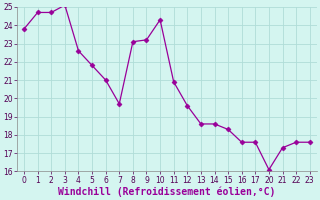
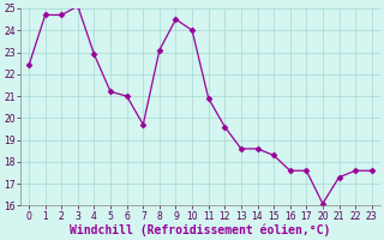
0: 23.8 -> 22.4
4: 22.6 -> 22.9
5: 21.8 -> 21.2
9: 23.2 -> 24.5
10: 24.3 -> 24.0
